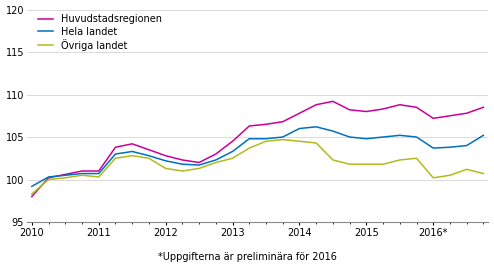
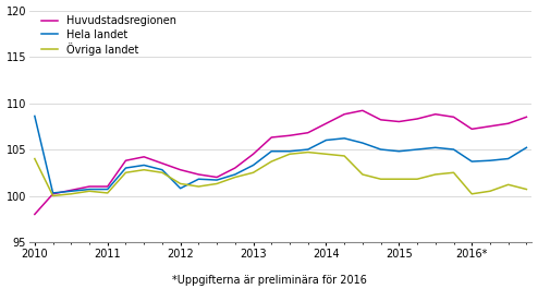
Hela landet/2010: 99.2 -> 108.6
Övriga landet/2010: 98.3 -> 104.0
Hela landet/2012: 102.2 -> 100.8
